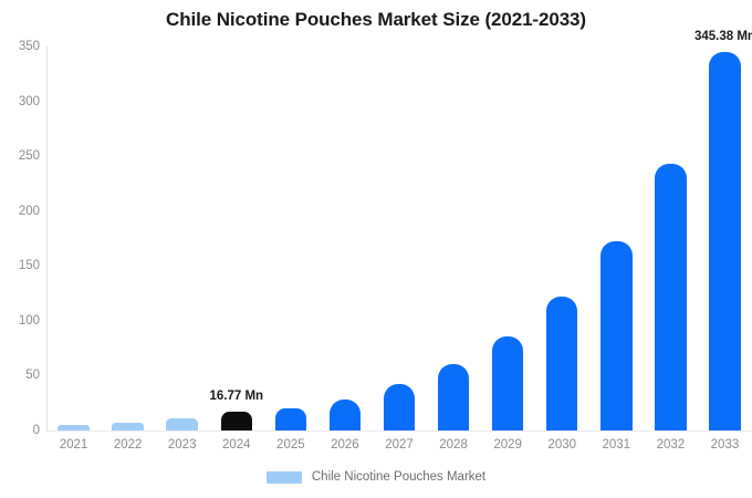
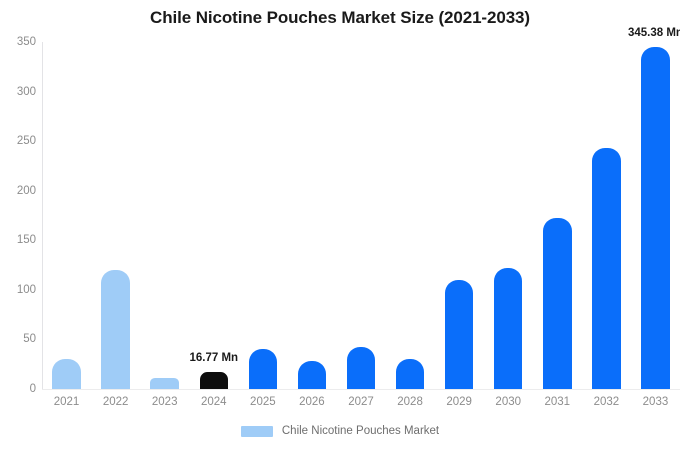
2021: 10 -> 30
2022: 10 -> 120
2025: 20 -> 40
2028: 60 -> 30
2029: 90 -> 110
